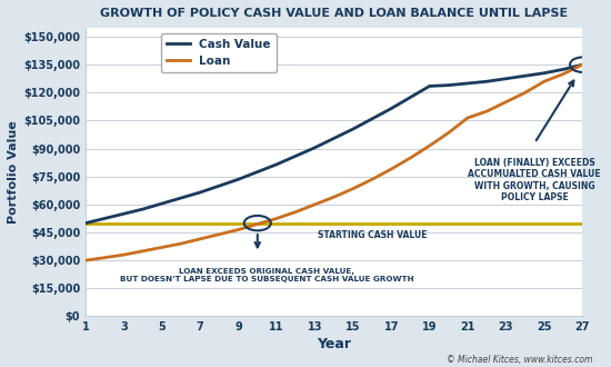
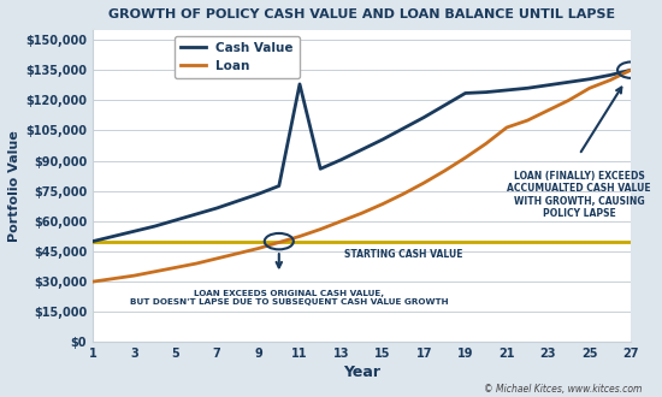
Cash Value/11: $82,000 -> $128,000
